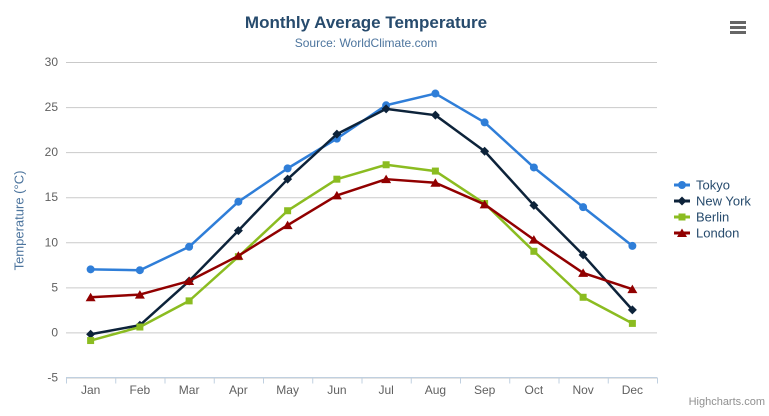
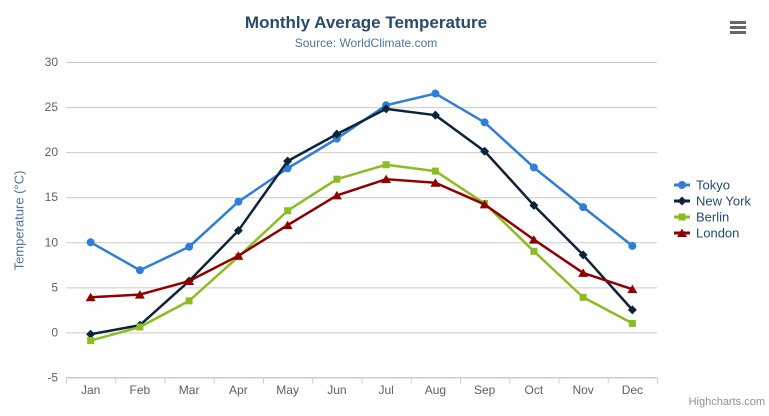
Tokyo/Jan: 7 -> 10
New York/May: 17 -> 19
